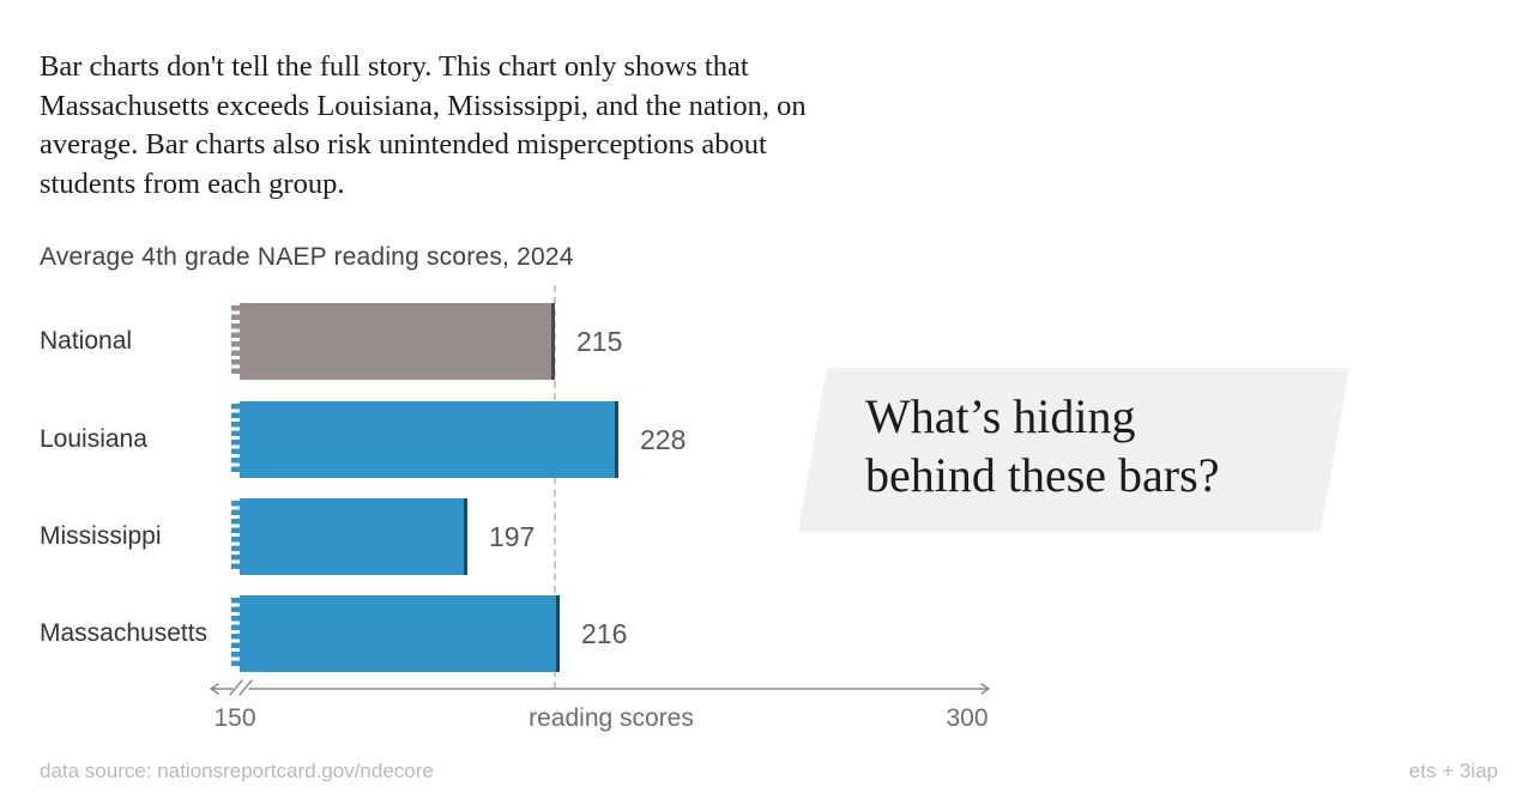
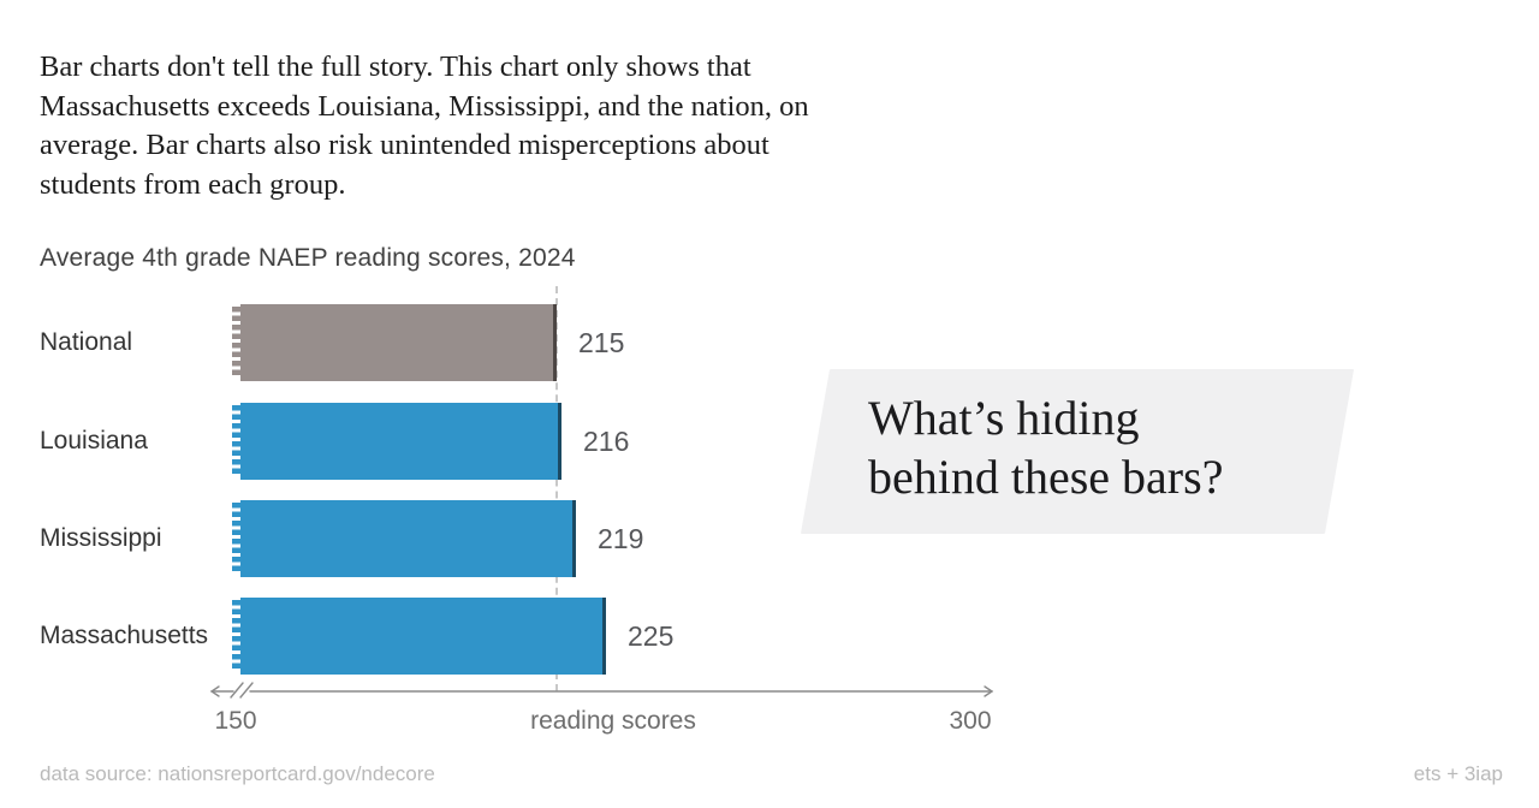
Louisiana: 228 -> 216
Mississippi: 197 -> 219
Massachusetts: 216 -> 225
